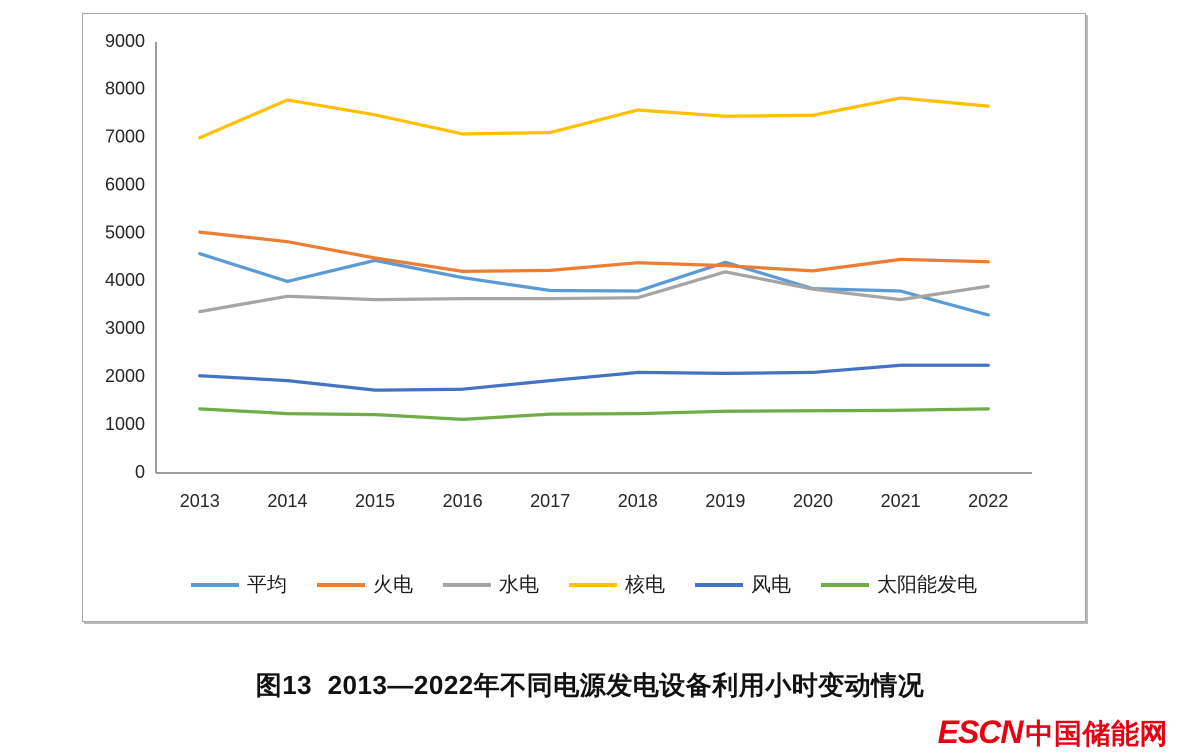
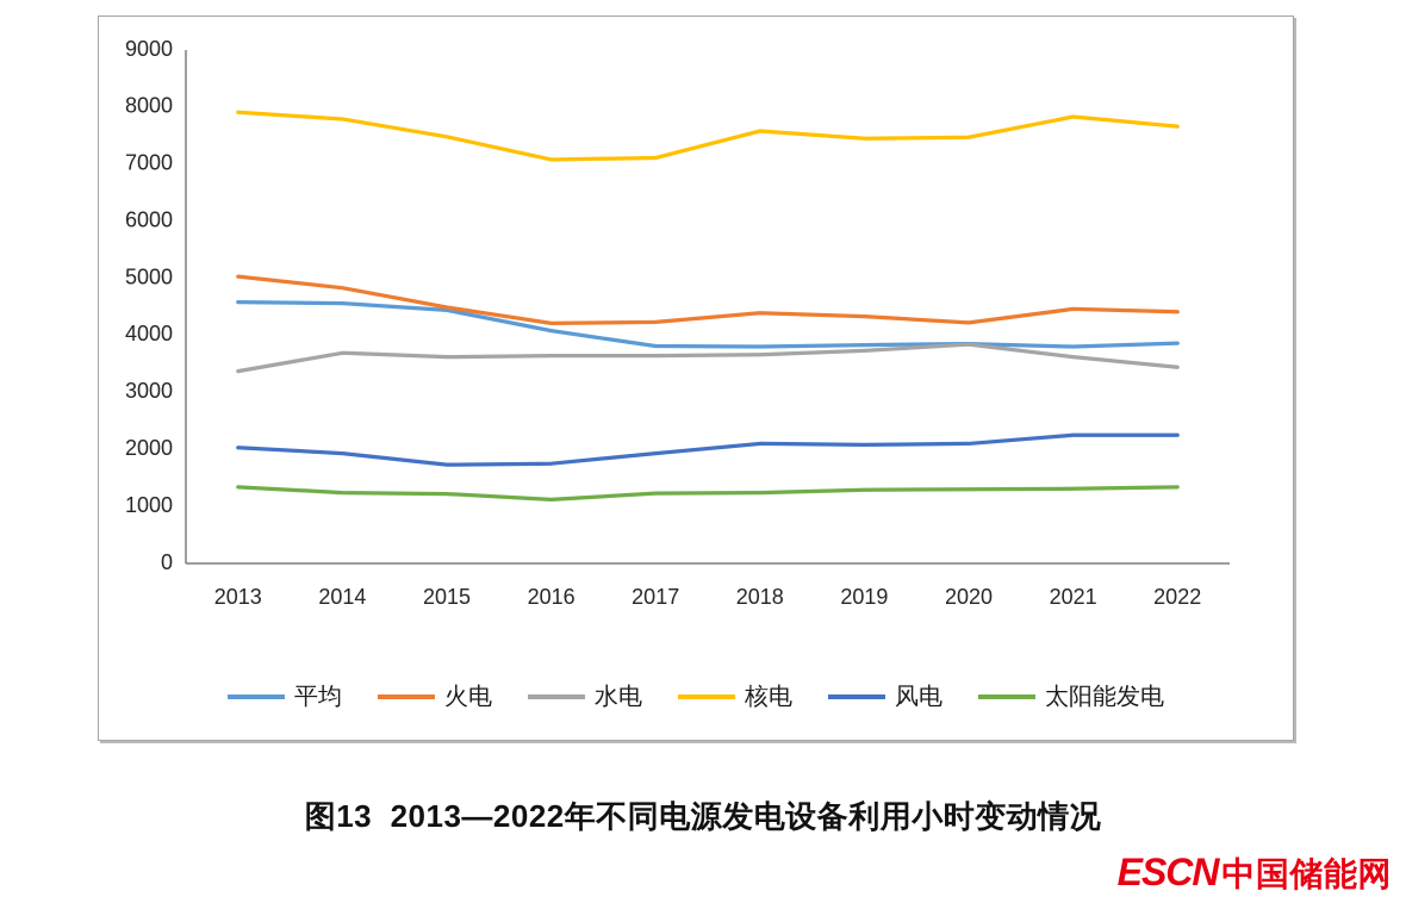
核电/2013: 7000 -> 7900
平均/2014: 4000 -> 4600
平均/2019: 4400 -> 3800
水电/2019: 4200 -> 3700
平均/2022: 3300 -> 3900
水电/2022: 3900 -> 3400
